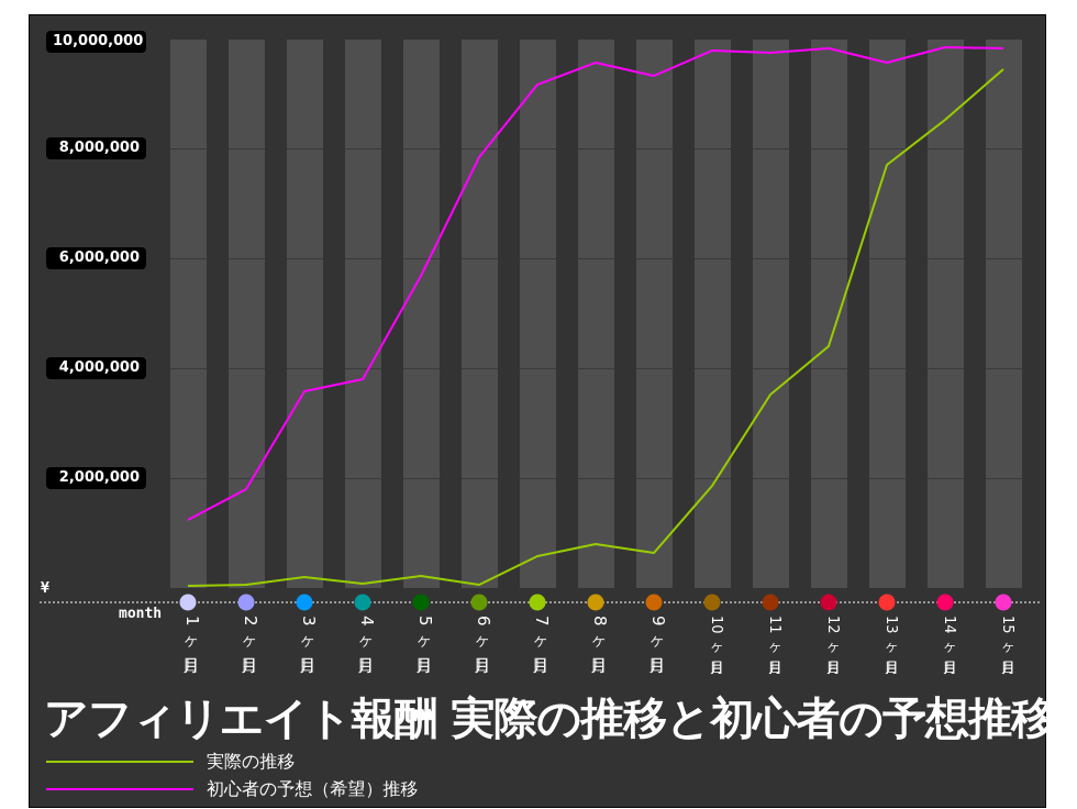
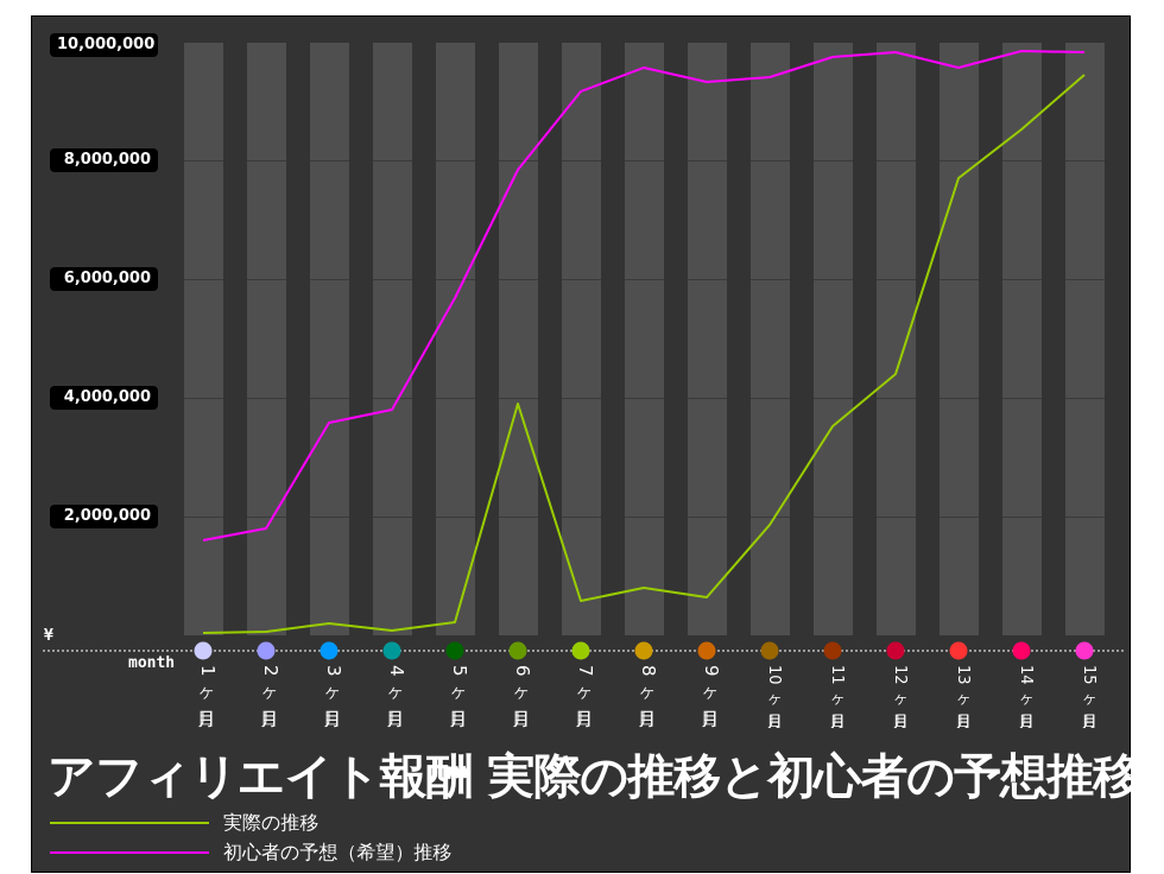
初心者の予想（希望）推移/1ヶ月目: 1200000 -> 1600000
実際の推移/6ヶ月目: 100000 -> 3900000
初心者の予想（希望）推移/10ヶ月目: 9800000 -> 9400000
